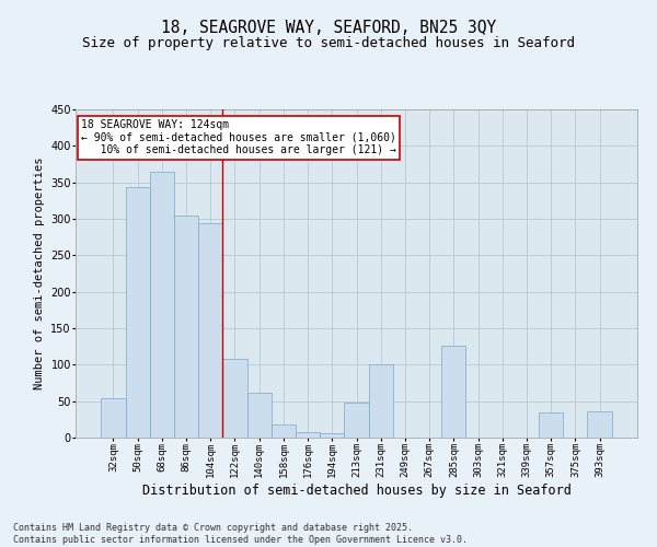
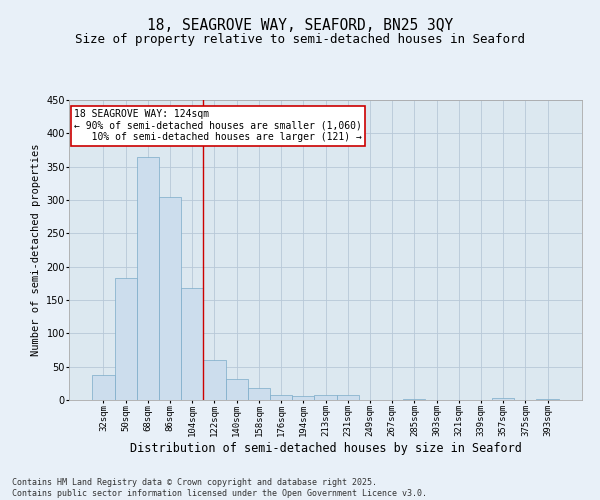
32sqm: 54 -> 37
50sqm: 344 -> 183
104sqm: 294 -> 168
122sqm: 108 -> 60
140sqm: 62 -> 32
213sqm: 48 -> 8
231sqm: 100 -> 8
285sqm: 126 -> 1
357sqm: 34 -> 3
393sqm: 36 -> 2
